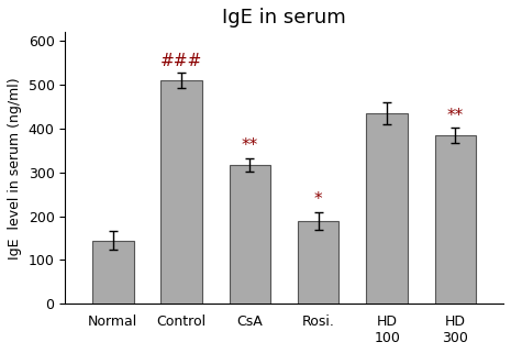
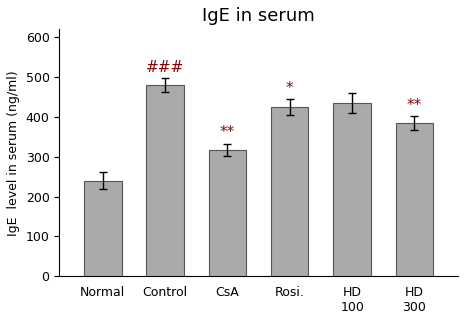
Normal: 145 -> 240
Control: 510 -> 480
Rosi.: 190 -> 425
